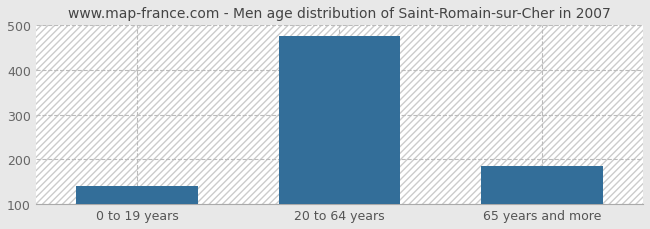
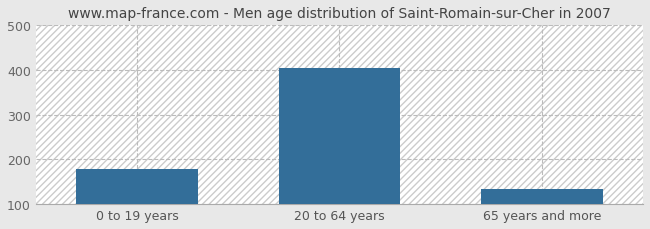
0 to 19 years: 140 -> 178
20 to 64 years: 475 -> 405
65 years and more: 185 -> 135
